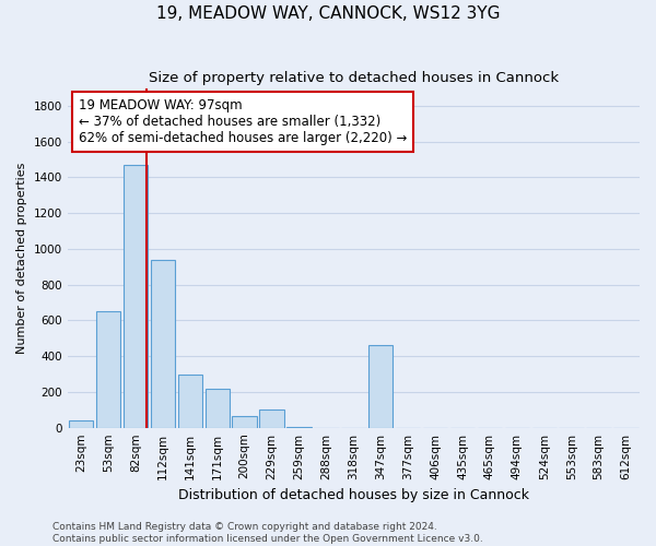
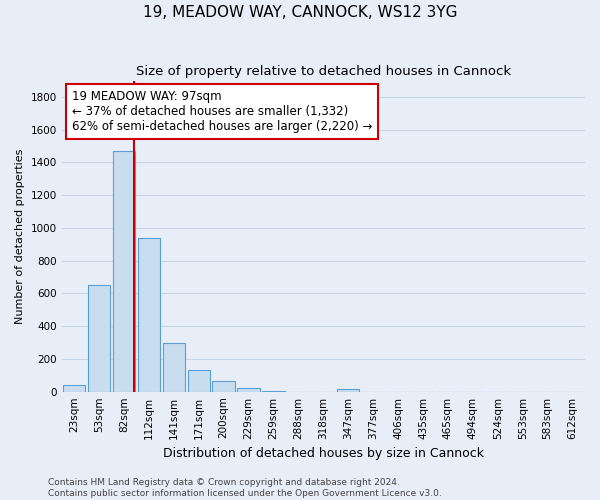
171sqm: 220 -> 130
229sqm: 100 -> 20
347sqm: 460 -> 20
